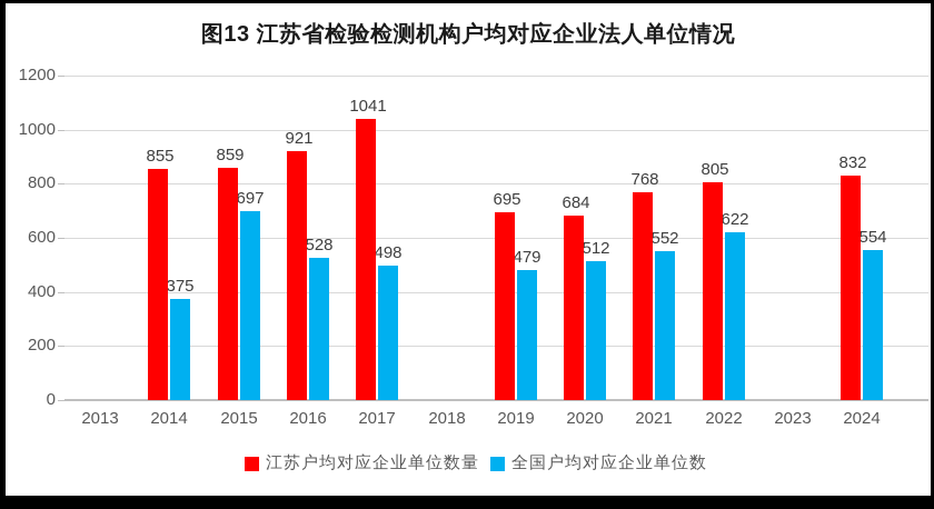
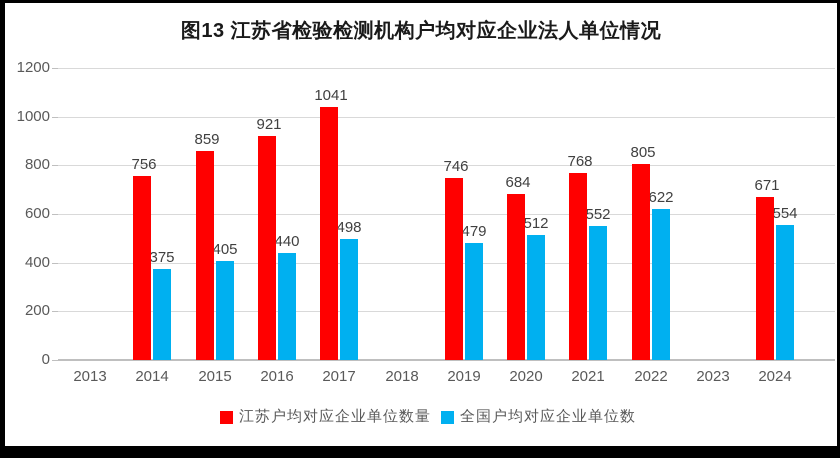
江苏户均对应企业单位数量/2014: 855 -> 756
全国户均对应企业单位数/2015: 697 -> 405
全国户均对应企业单位数/2016: 528 -> 440
江苏户均对应企业单位数量/2019: 695 -> 746
江苏户均对应企业单位数量/2024: 832 -> 671
